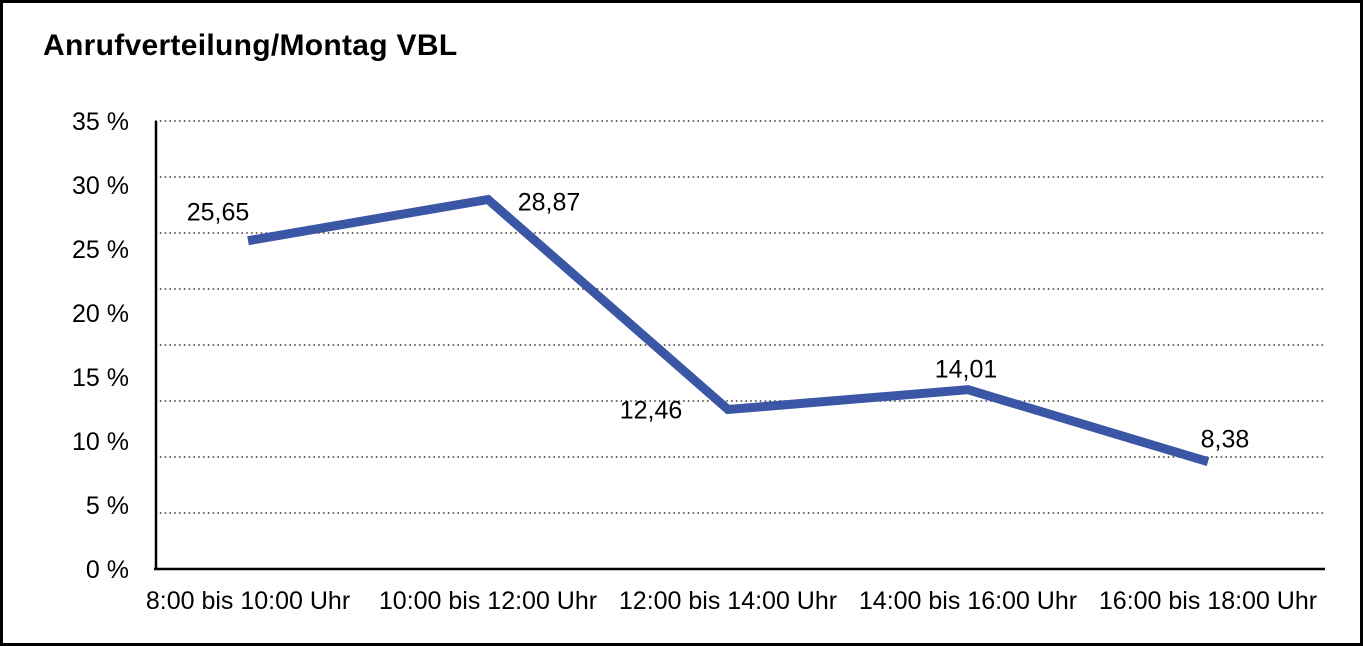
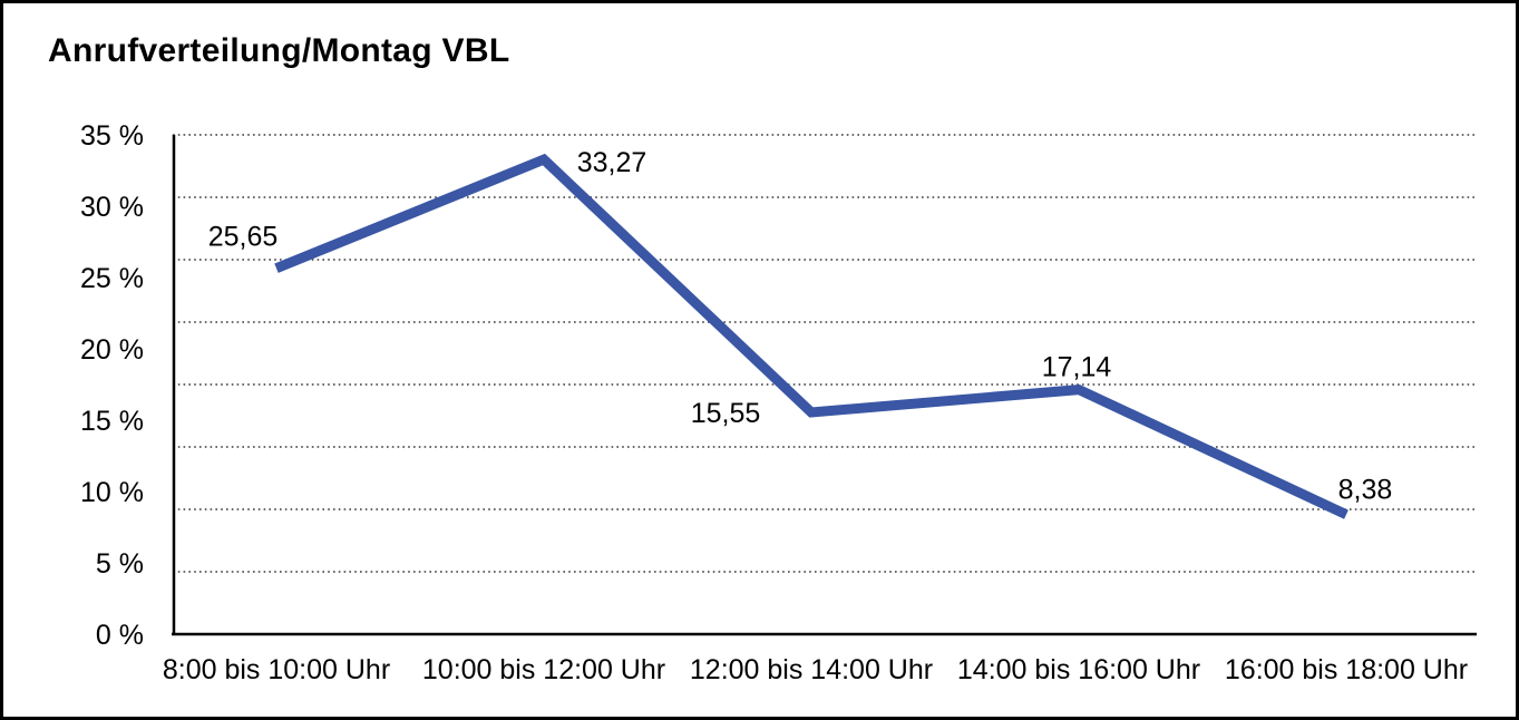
10:00 bis 12:00 Uhr: 28,87 -> 33,27
12:00 bis 14:00 Uhr: 12,46 -> 15,55
14:00 bis 16:00 Uhr: 14,01 -> 17,14
